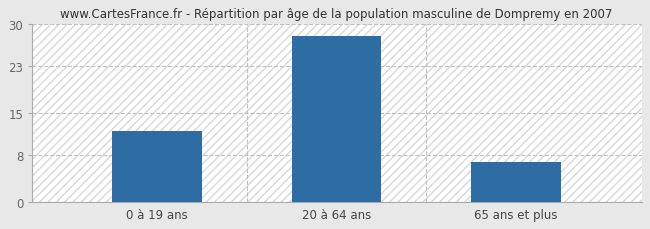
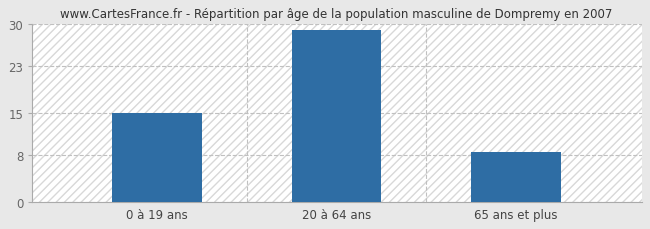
0 à 19 ans: 12.0 -> 15.0
20 à 64 ans: 28.0 -> 29.0
65 ans et plus: 6.8 -> 8.5
